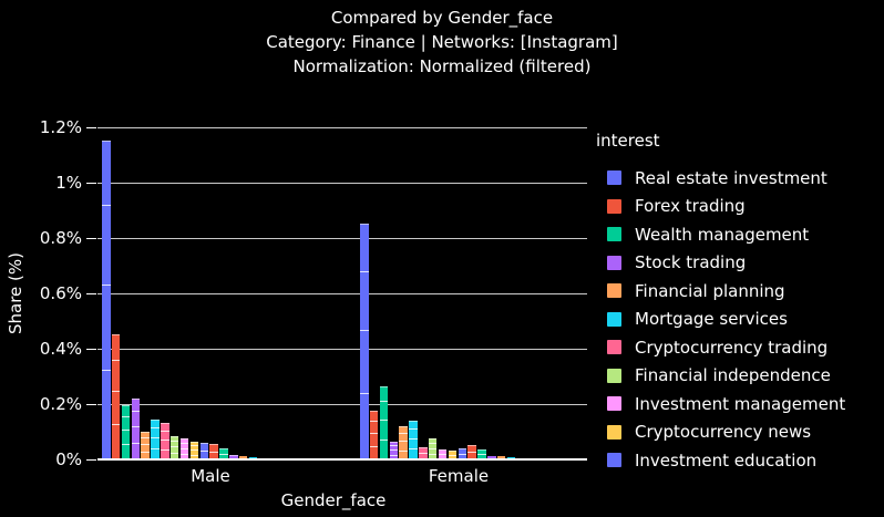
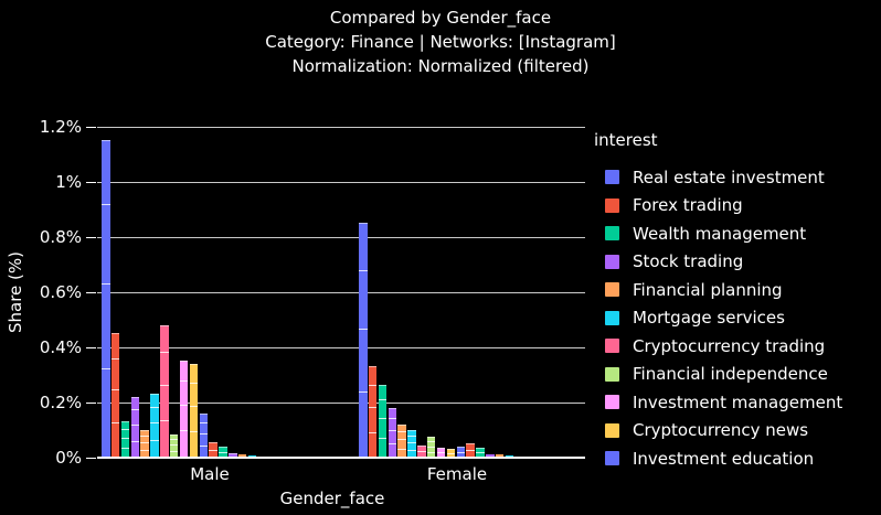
Wealth management/Male: 0.20% -> 0.13%
Mortgage services/Male: 0.14% -> 0.23%
Cryptocurrency trading/Male: 0.13% -> 0.48%
Investment management/Male: 0.07% -> 0.35%
Cryptocurrency news/Male: 0.06% -> 0.34%
Investment education/Male: 0.06% -> 0.16%
Forex trading/Female: 0.17% -> 0.33%
Stock trading/Female: 0.07% -> 0.18%
Mortgage services/Female: 0.14% -> 0.10%
